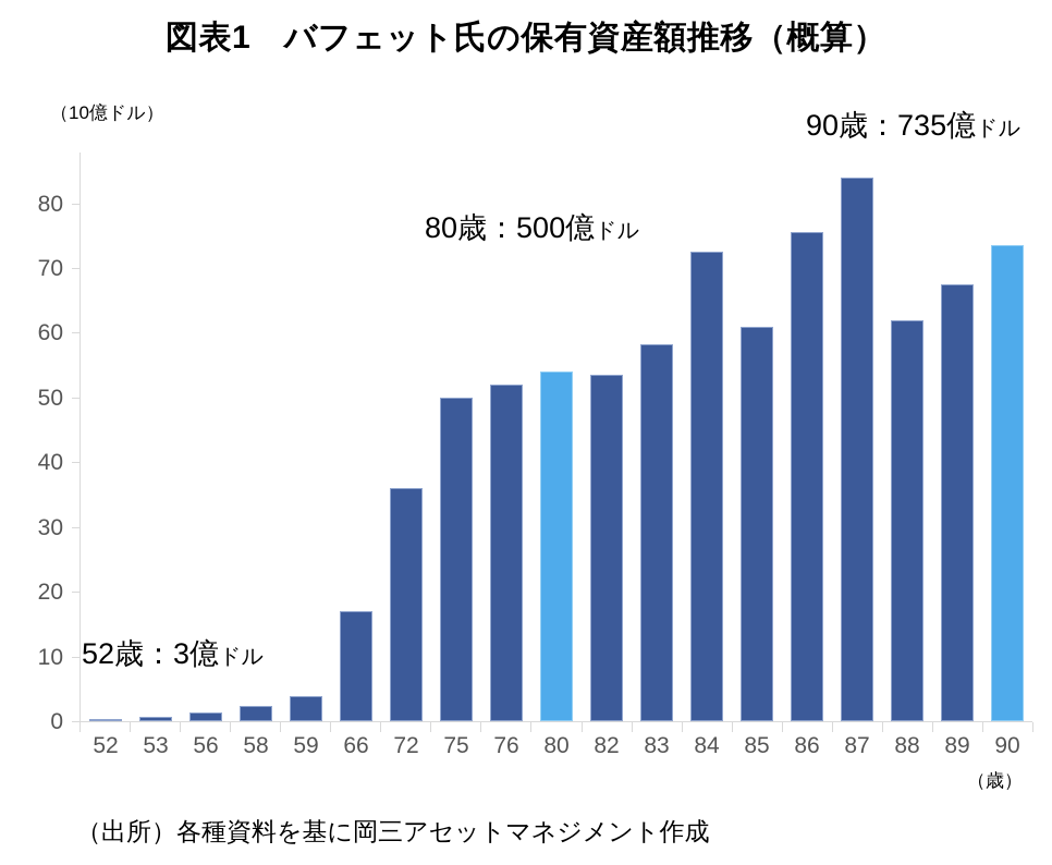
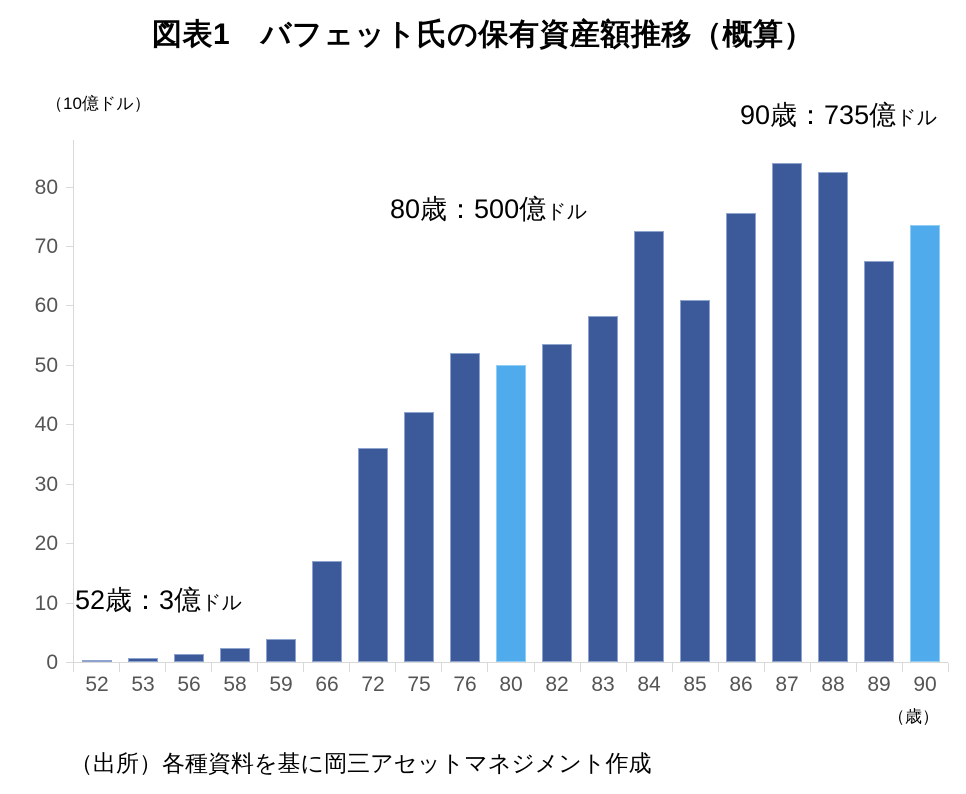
75: 50 -> 42
80: 54 -> 50
88: 62 -> 82
